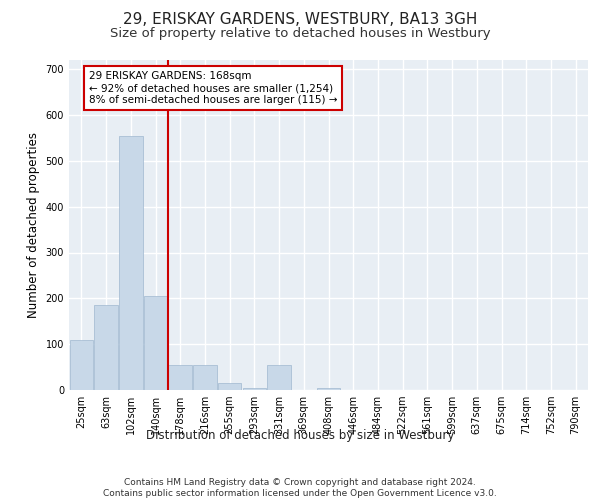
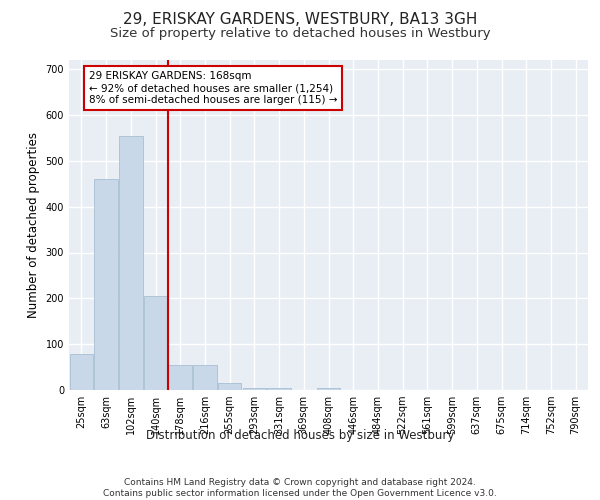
25sqm: 110 -> 78
63sqm: 185 -> 460
331sqm: 55 -> 5
